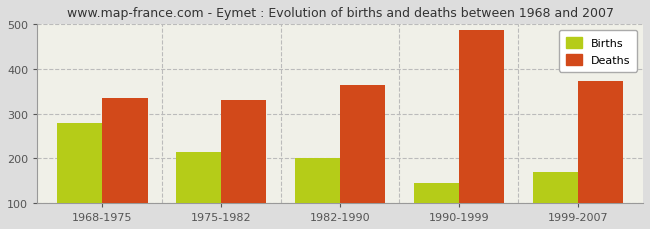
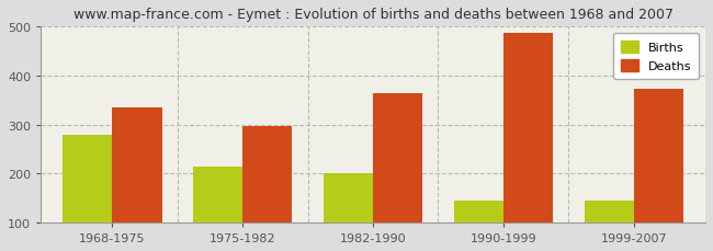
Deaths/1975-1982: 330 -> 298
Births/1999-2007: 170 -> 145
